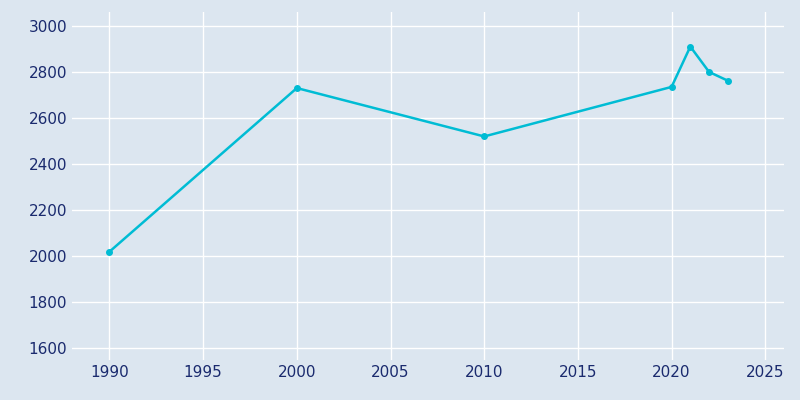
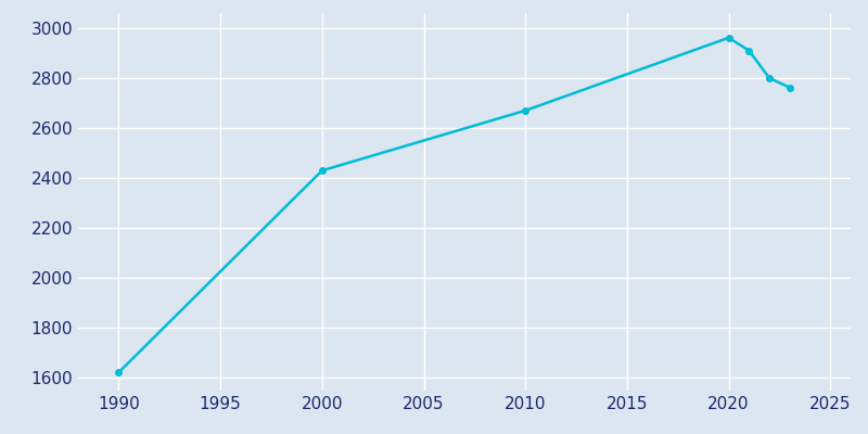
1990: 2020 -> 1623
2000: 2730 -> 2430
2010: 2520 -> 2670
2020: 2735 -> 2961
